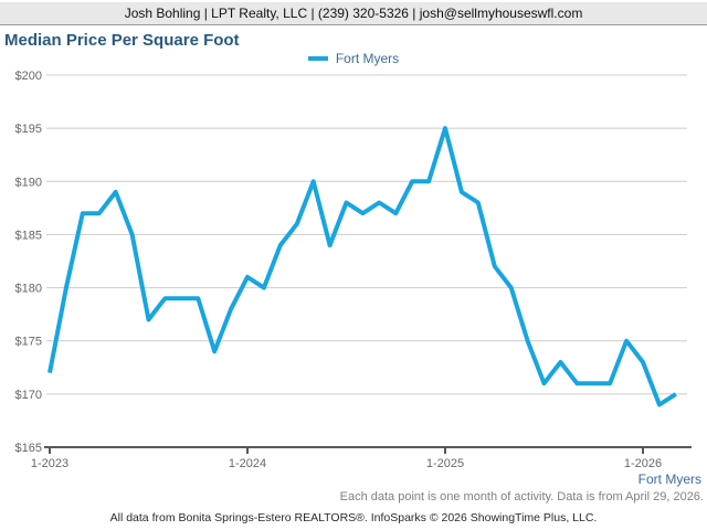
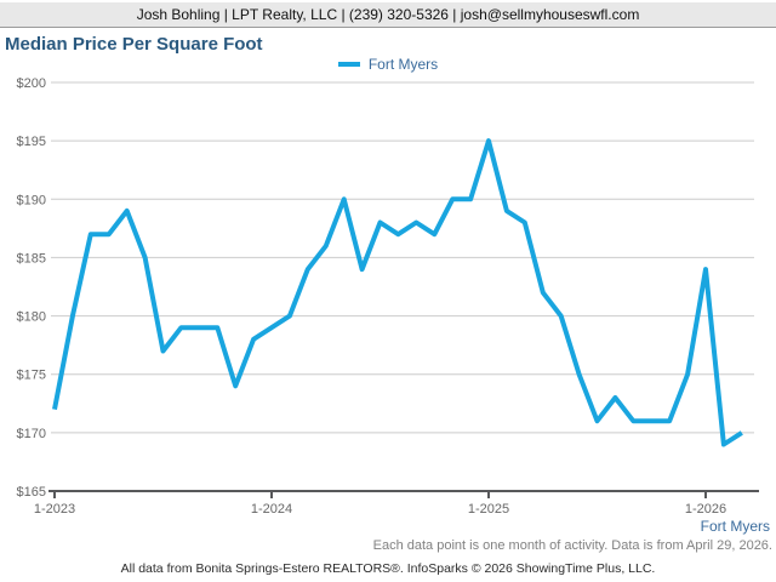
1-2024: $181 -> $179
1-2026: $173 -> $184
